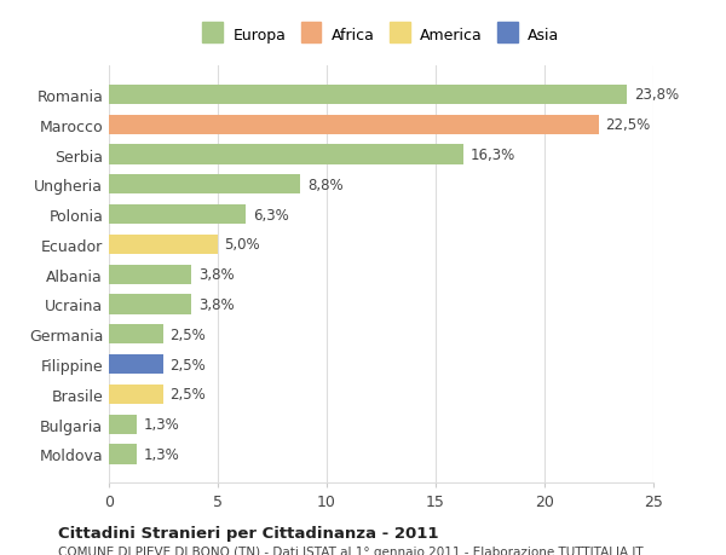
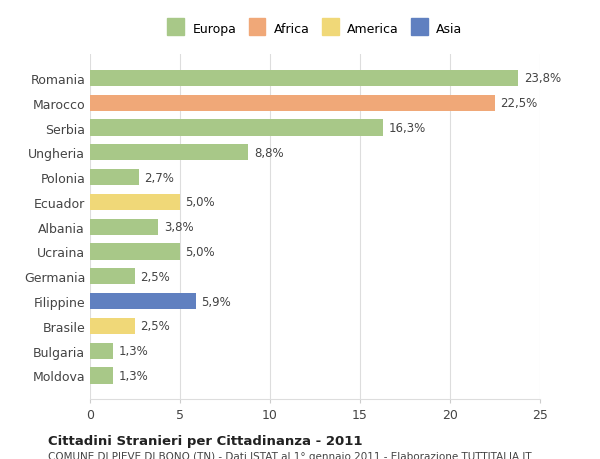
Polonia: 6,3% -> 2,7%
Ucraina: 3,8% -> 5,0%
Filippine: 2,5% -> 5,9%
